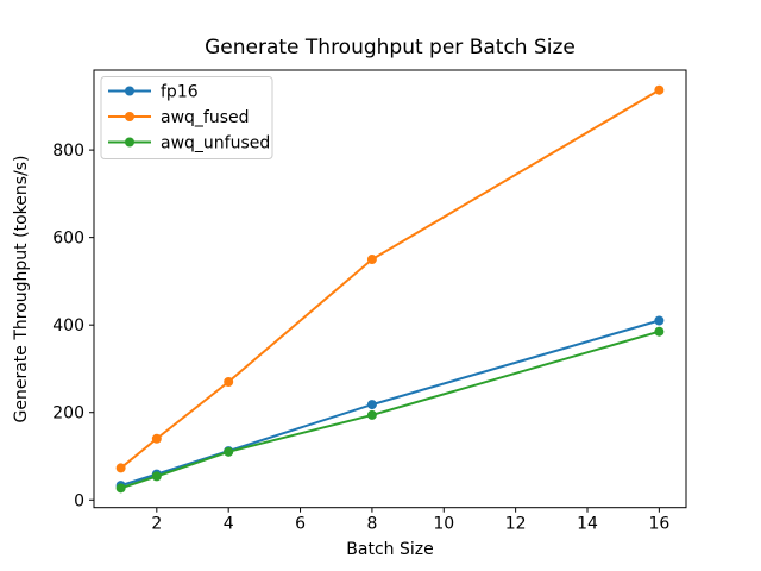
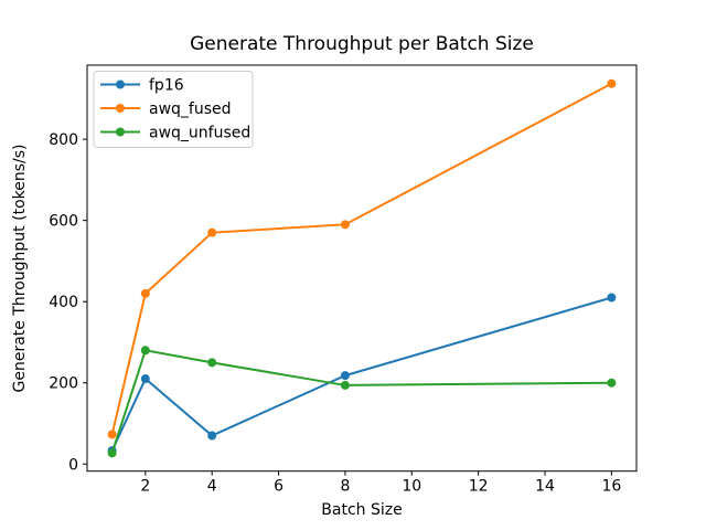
fp16/2: 60 -> 210
awq_fused/2: 140 -> 420
awq_unfused/2: 50 -> 280
fp16/4: 110 -> 70
awq_fused/4: 270 -> 570
awq_unfused/4: 110 -> 250
awq_fused/8: 550 -> 590
awq_unfused/16: 380 -> 200
